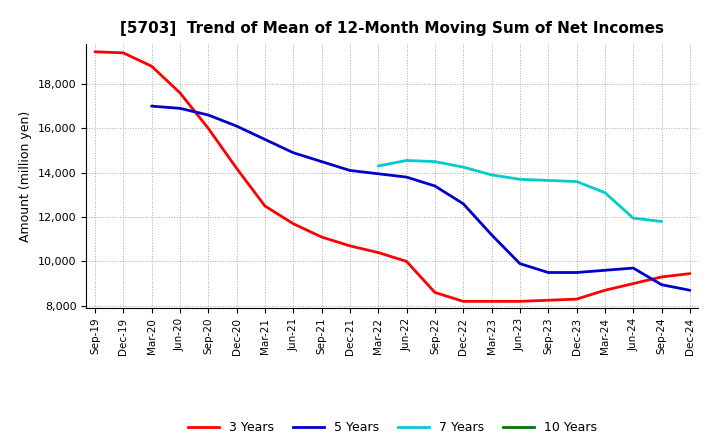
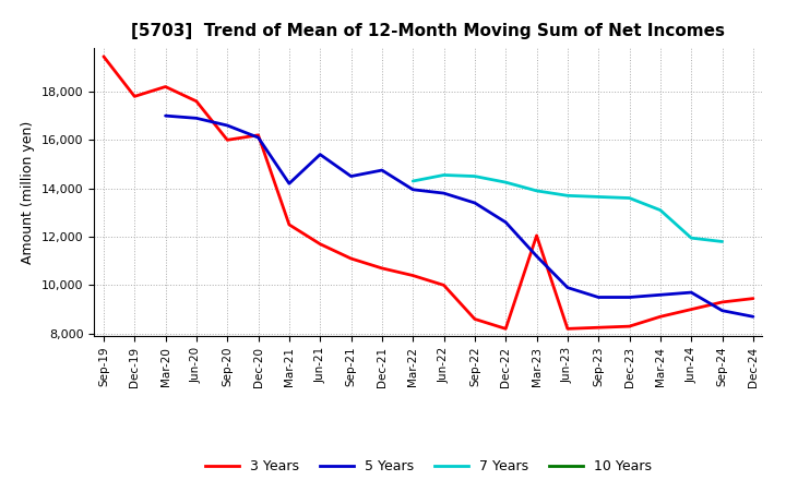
3 Years/Dec-19: 19,400 -> 17,800
3 Years/Mar-20: 18,800 -> 18,200
3 Years/Dec-20: 14,200 -> 16,200
5 Years/Mar-21: 15,500 -> 14,200
5 Years/Jun-21: 14,900 -> 15,400
5 Years/Dec-21: 14,100 -> 14,750
3 Years/Mar-23: 8,200 -> 12,050
